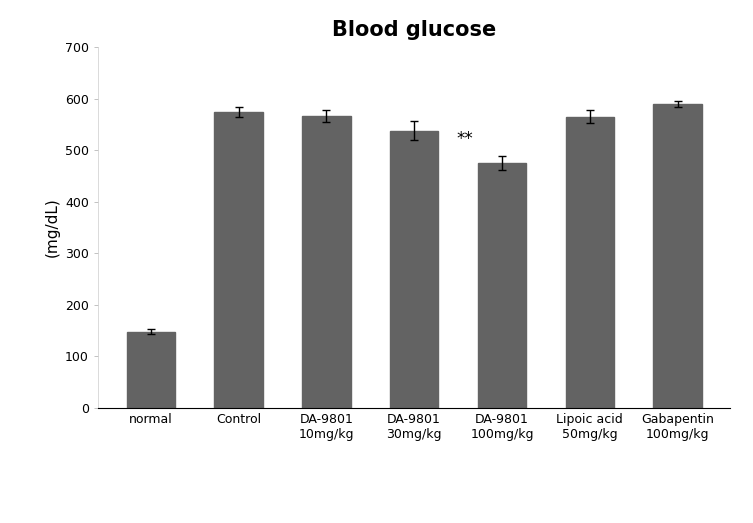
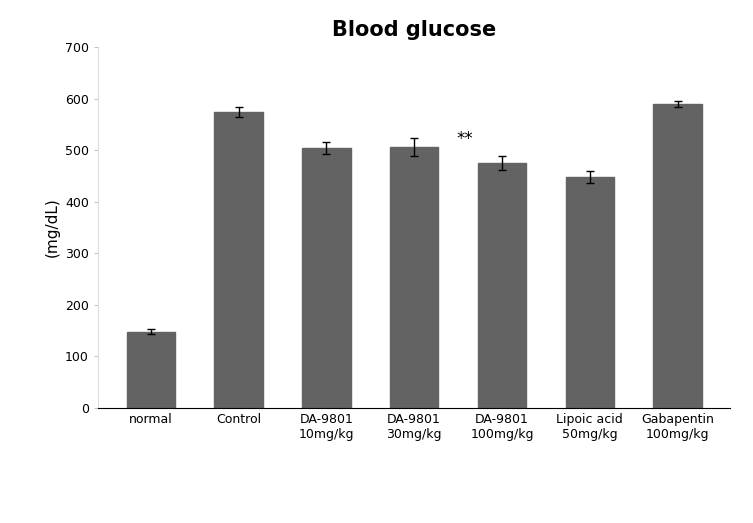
DA-9801 10mg/kg: 566 -> 504
DA-9801 30mg/kg: 538 -> 506
Lipoic acid 50mg/kg: 565 -> 448
